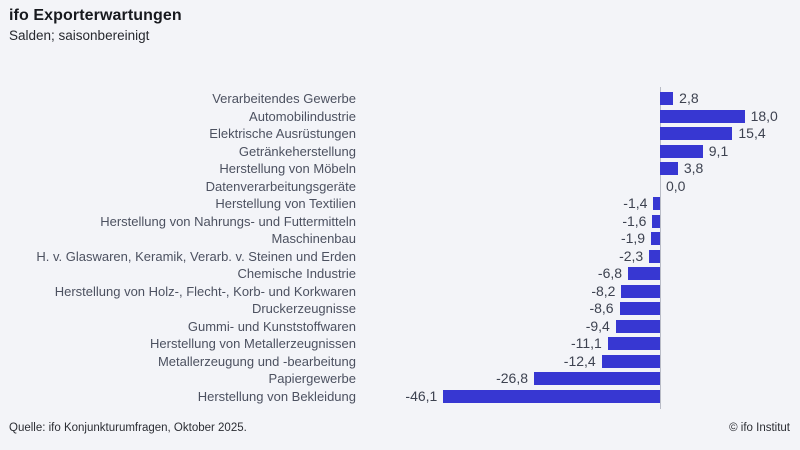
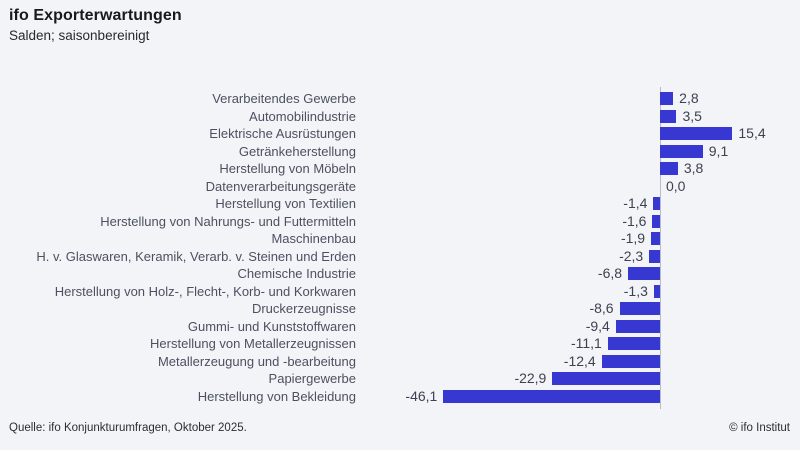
Automobilindustrie: 18,0 -> 3,5
Herstellung von Holz-, Flecht-, Korb- und Korkwaren: -8,2 -> -1,3
Papiergewerbe: -26,8 -> -22,9
